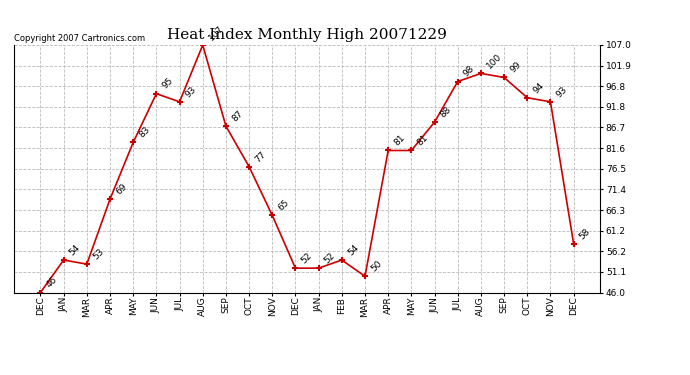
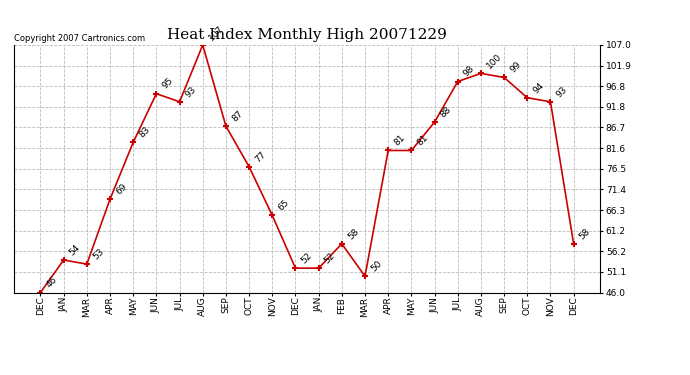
FEB: 54 -> 58
